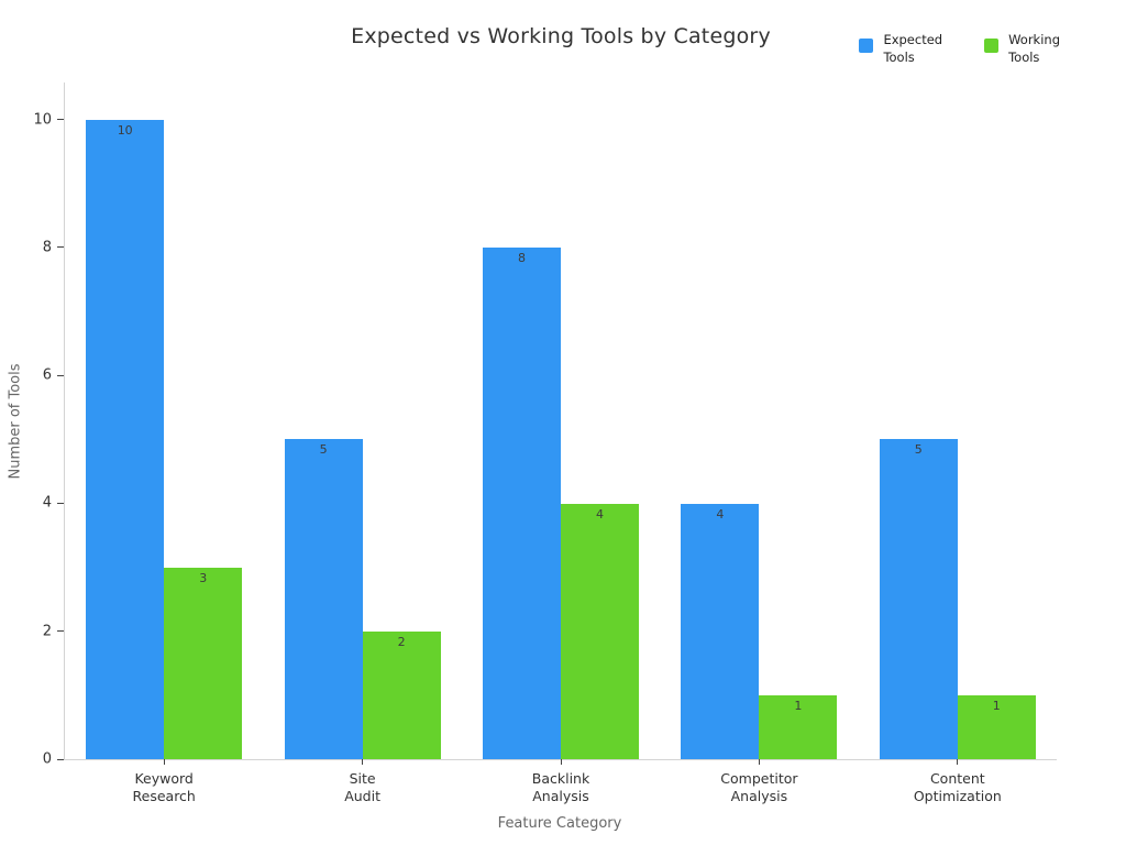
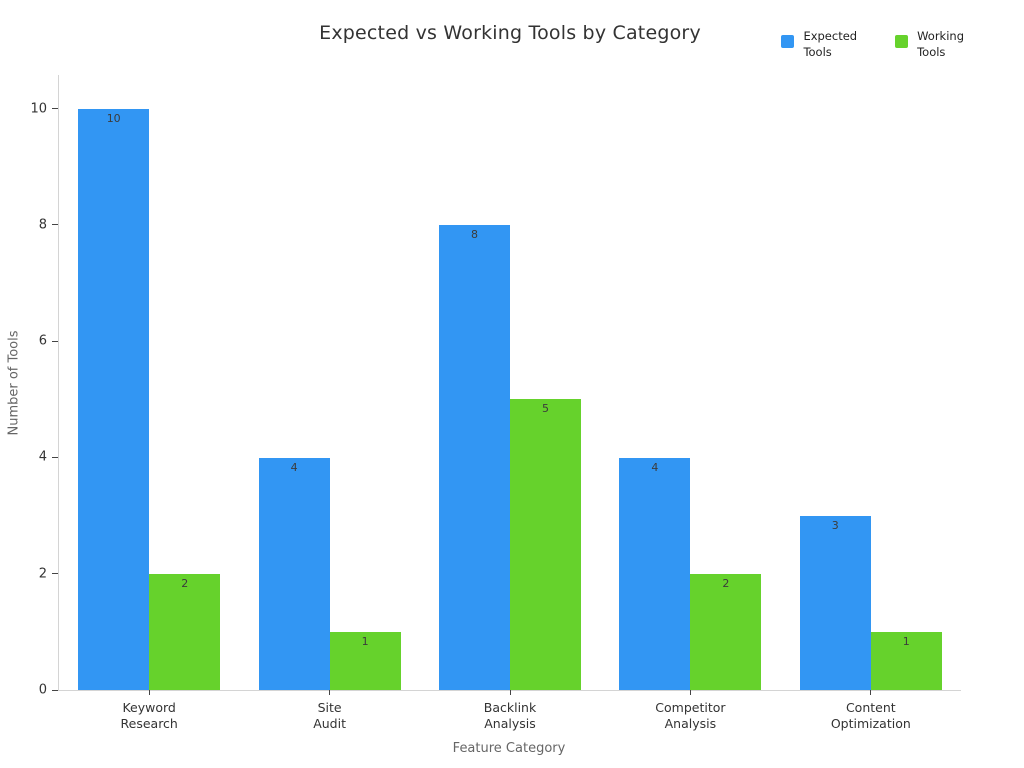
Working Tools/Keyword Research: 3 -> 2
Expected Tools/Site Audit: 5 -> 4
Working Tools/Site Audit: 2 -> 1
Working Tools/Backlink Analysis: 4 -> 5
Working Tools/Competitor Analysis: 1 -> 2
Expected Tools/Content Optimization: 5 -> 3
